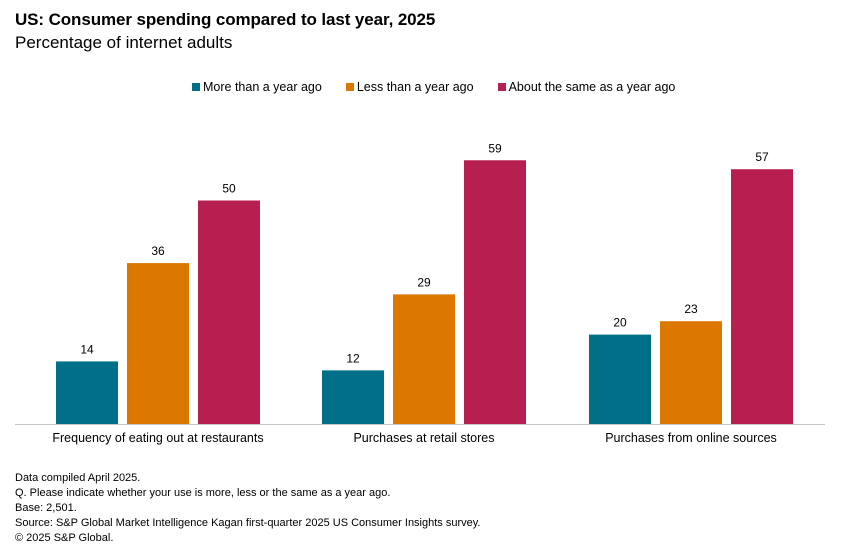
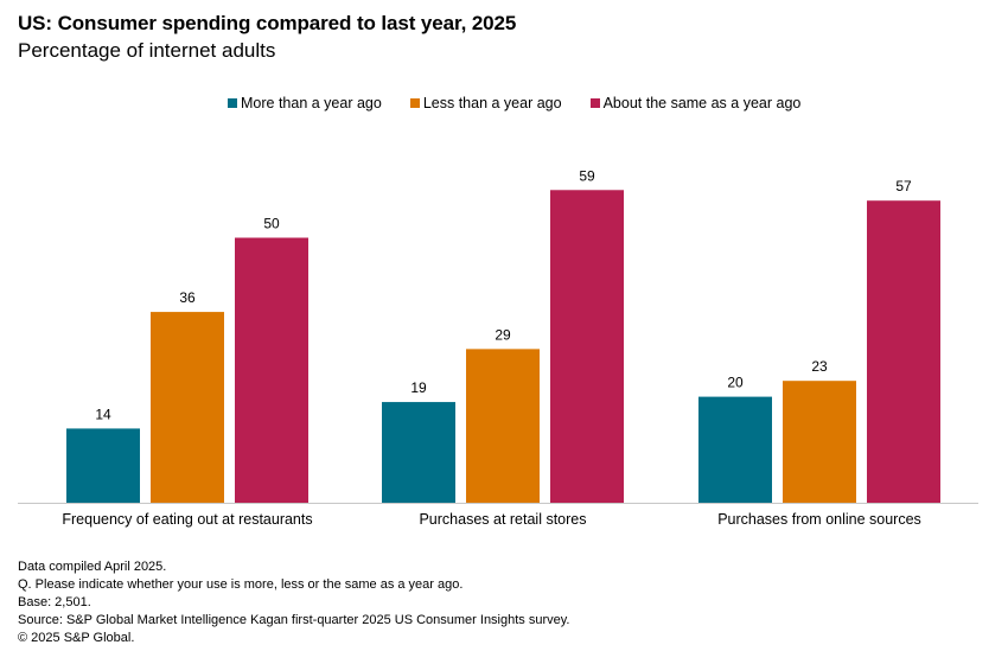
More than a year ago/Purchases at retail stores: 12 -> 19
